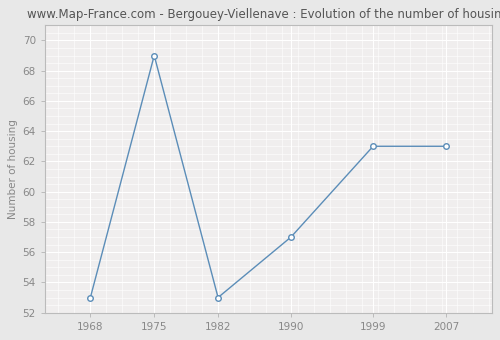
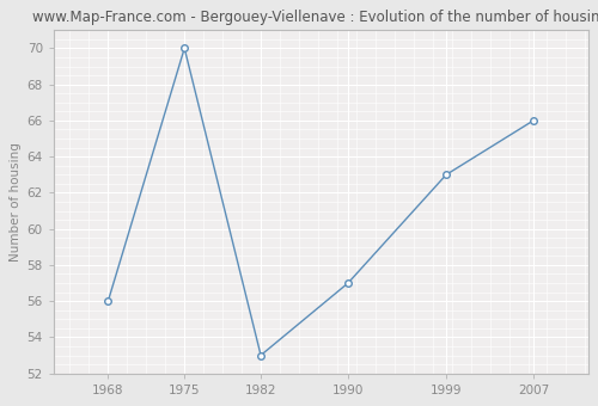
1968: 53 -> 56
1975: 69 -> 70
2007: 63 -> 66
